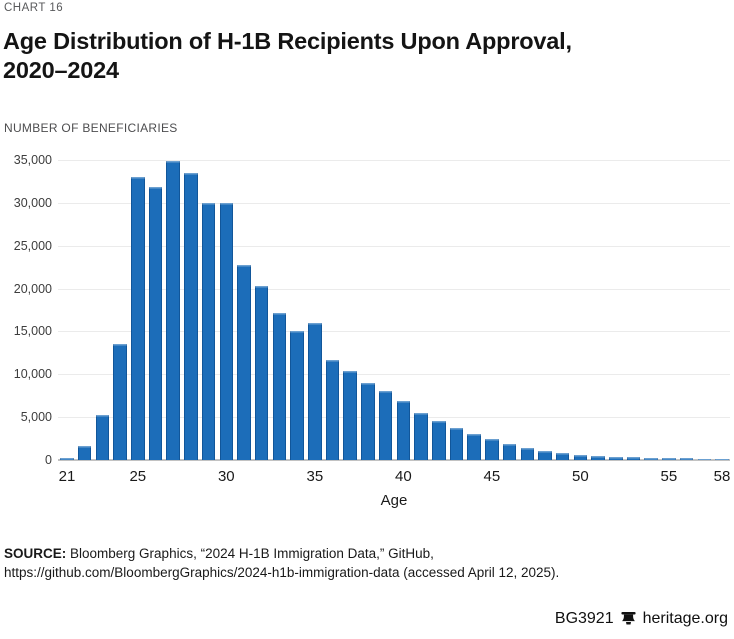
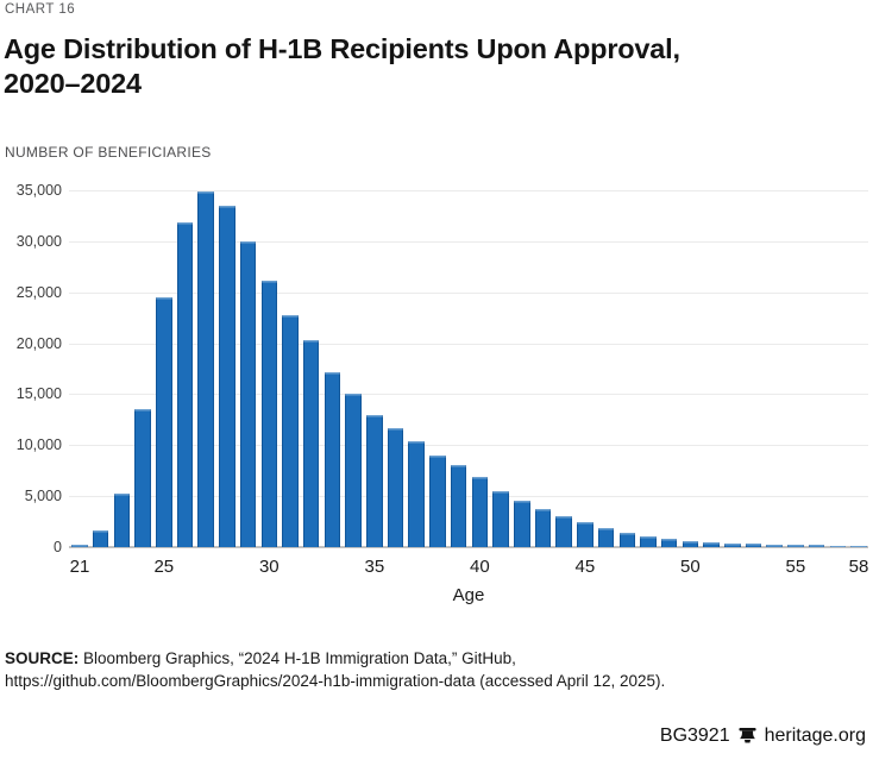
25: 33000 -> 24000
30: 30000 -> 26000
35: 16000 -> 13000
